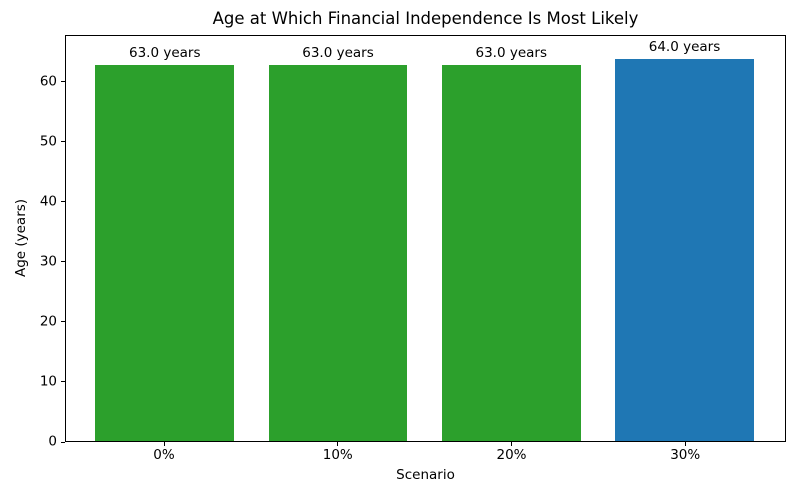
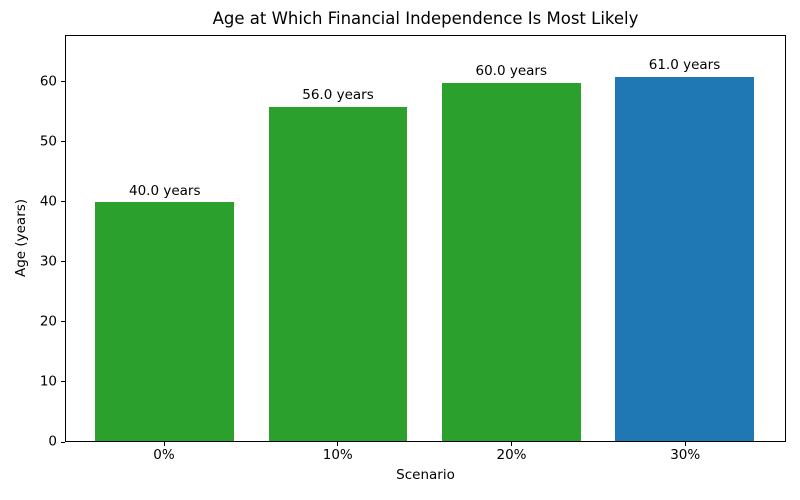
0%: 63.0 -> 40.0
10%: 63.0 -> 56.0
20%: 63.0 -> 60.0
30%: 64.0 -> 61.0
